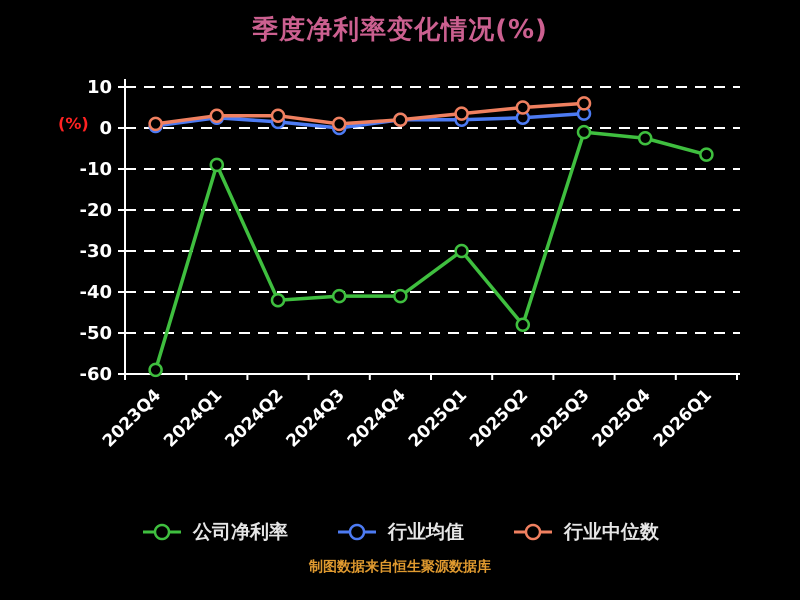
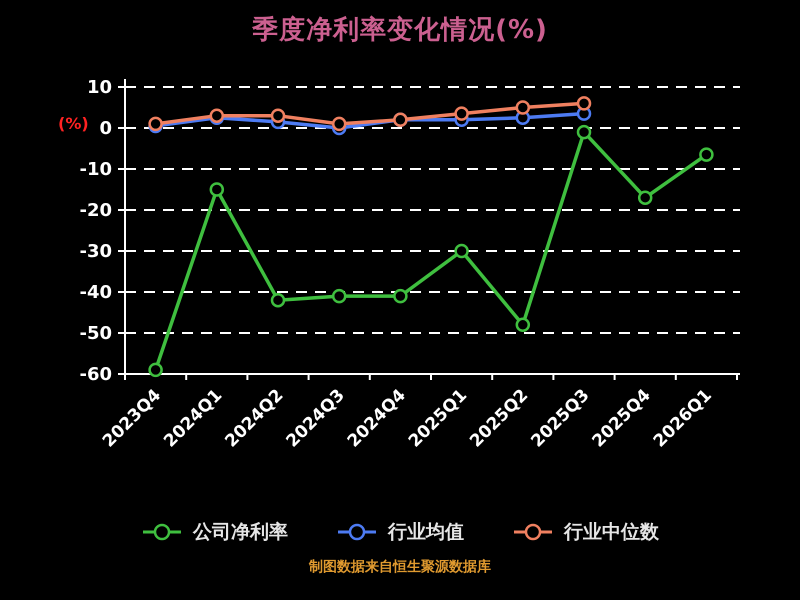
公司净利率/2024Q1: -9 -> -15
公司净利率/2025Q4: -2 -> -17
